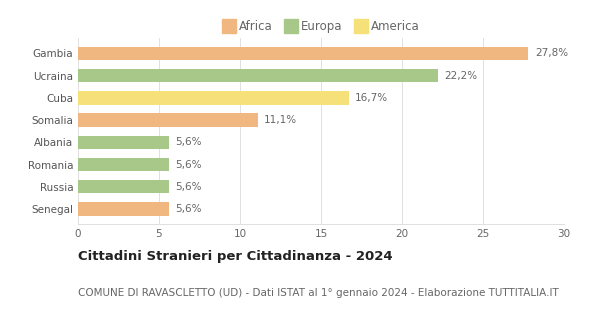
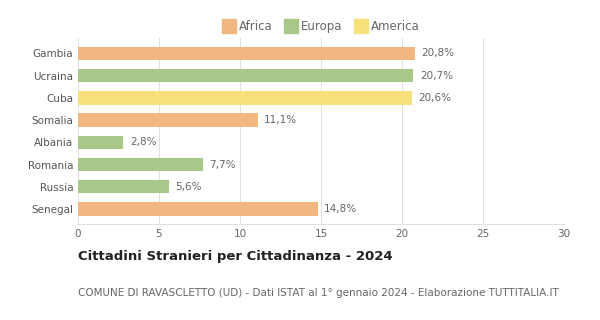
Gambia: 27,8% -> 20,8%
Ucraina: 22,2% -> 20,7%
Cuba: 16,7% -> 20,6%
Albania: 5,6% -> 2,8%
Romania: 5,6% -> 7,7%
Senegal: 5,6% -> 14,8%
